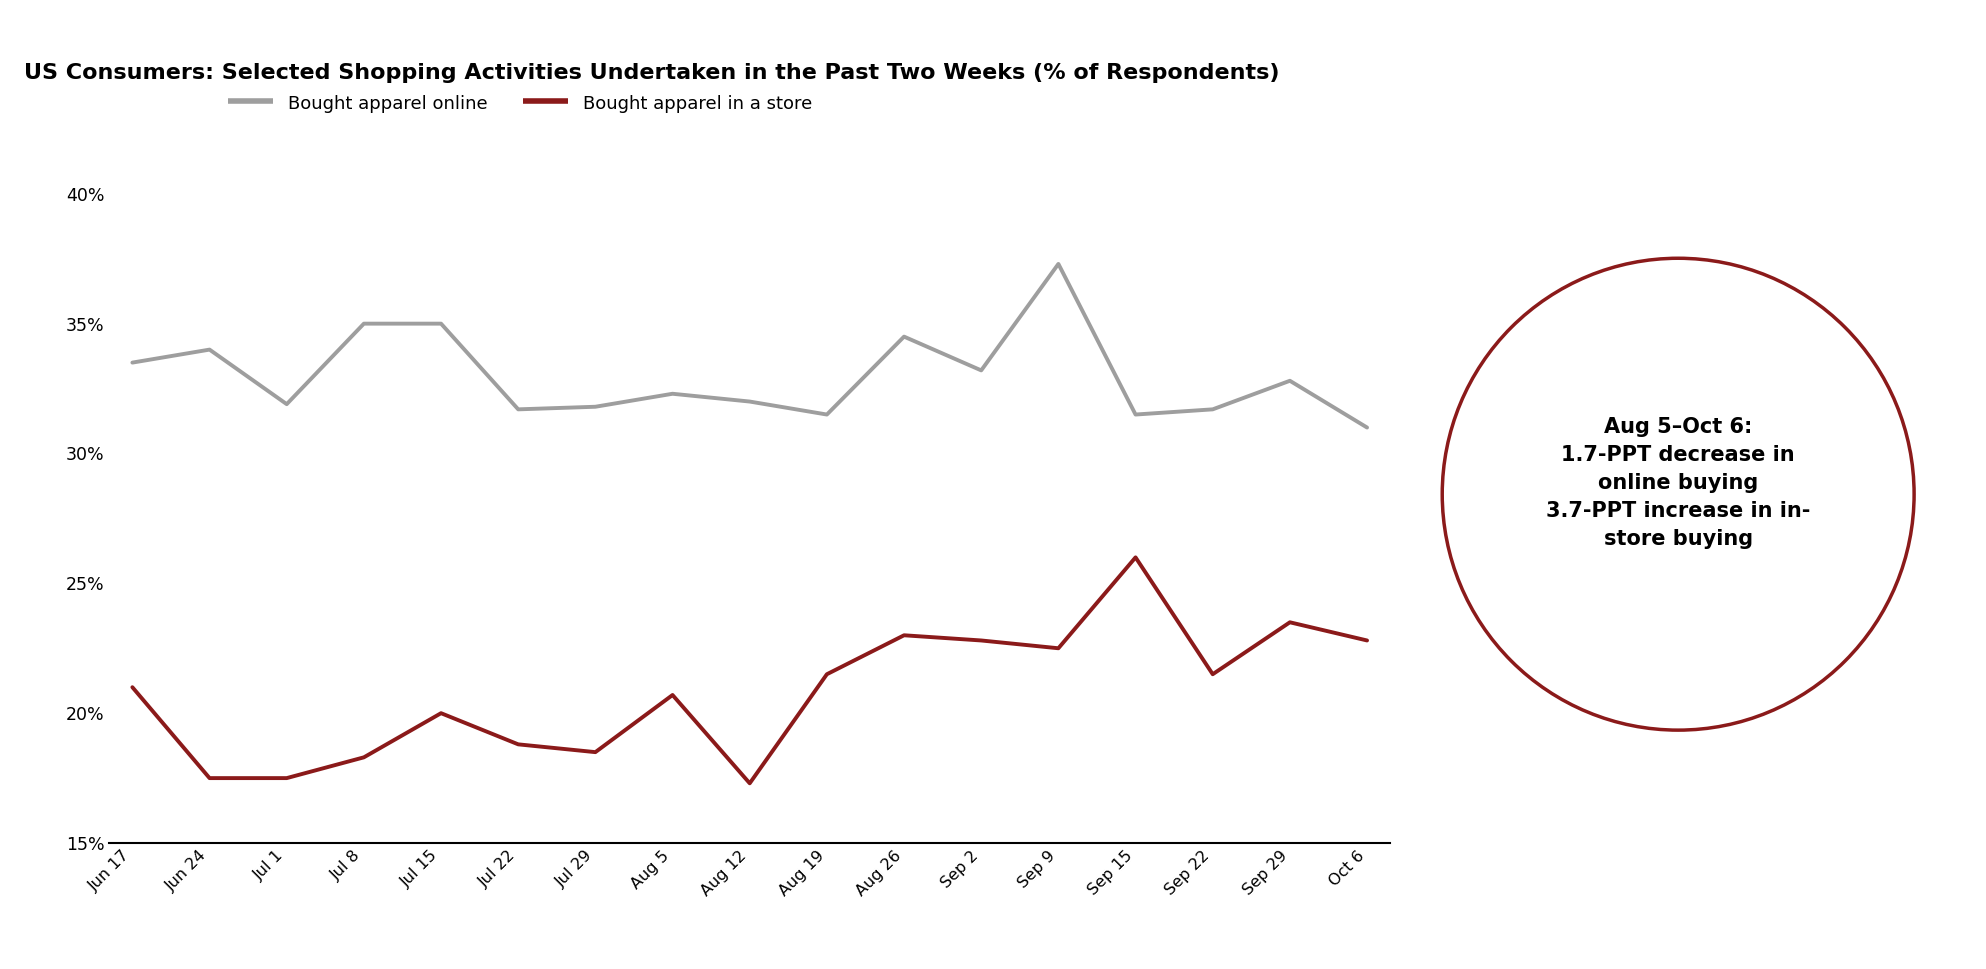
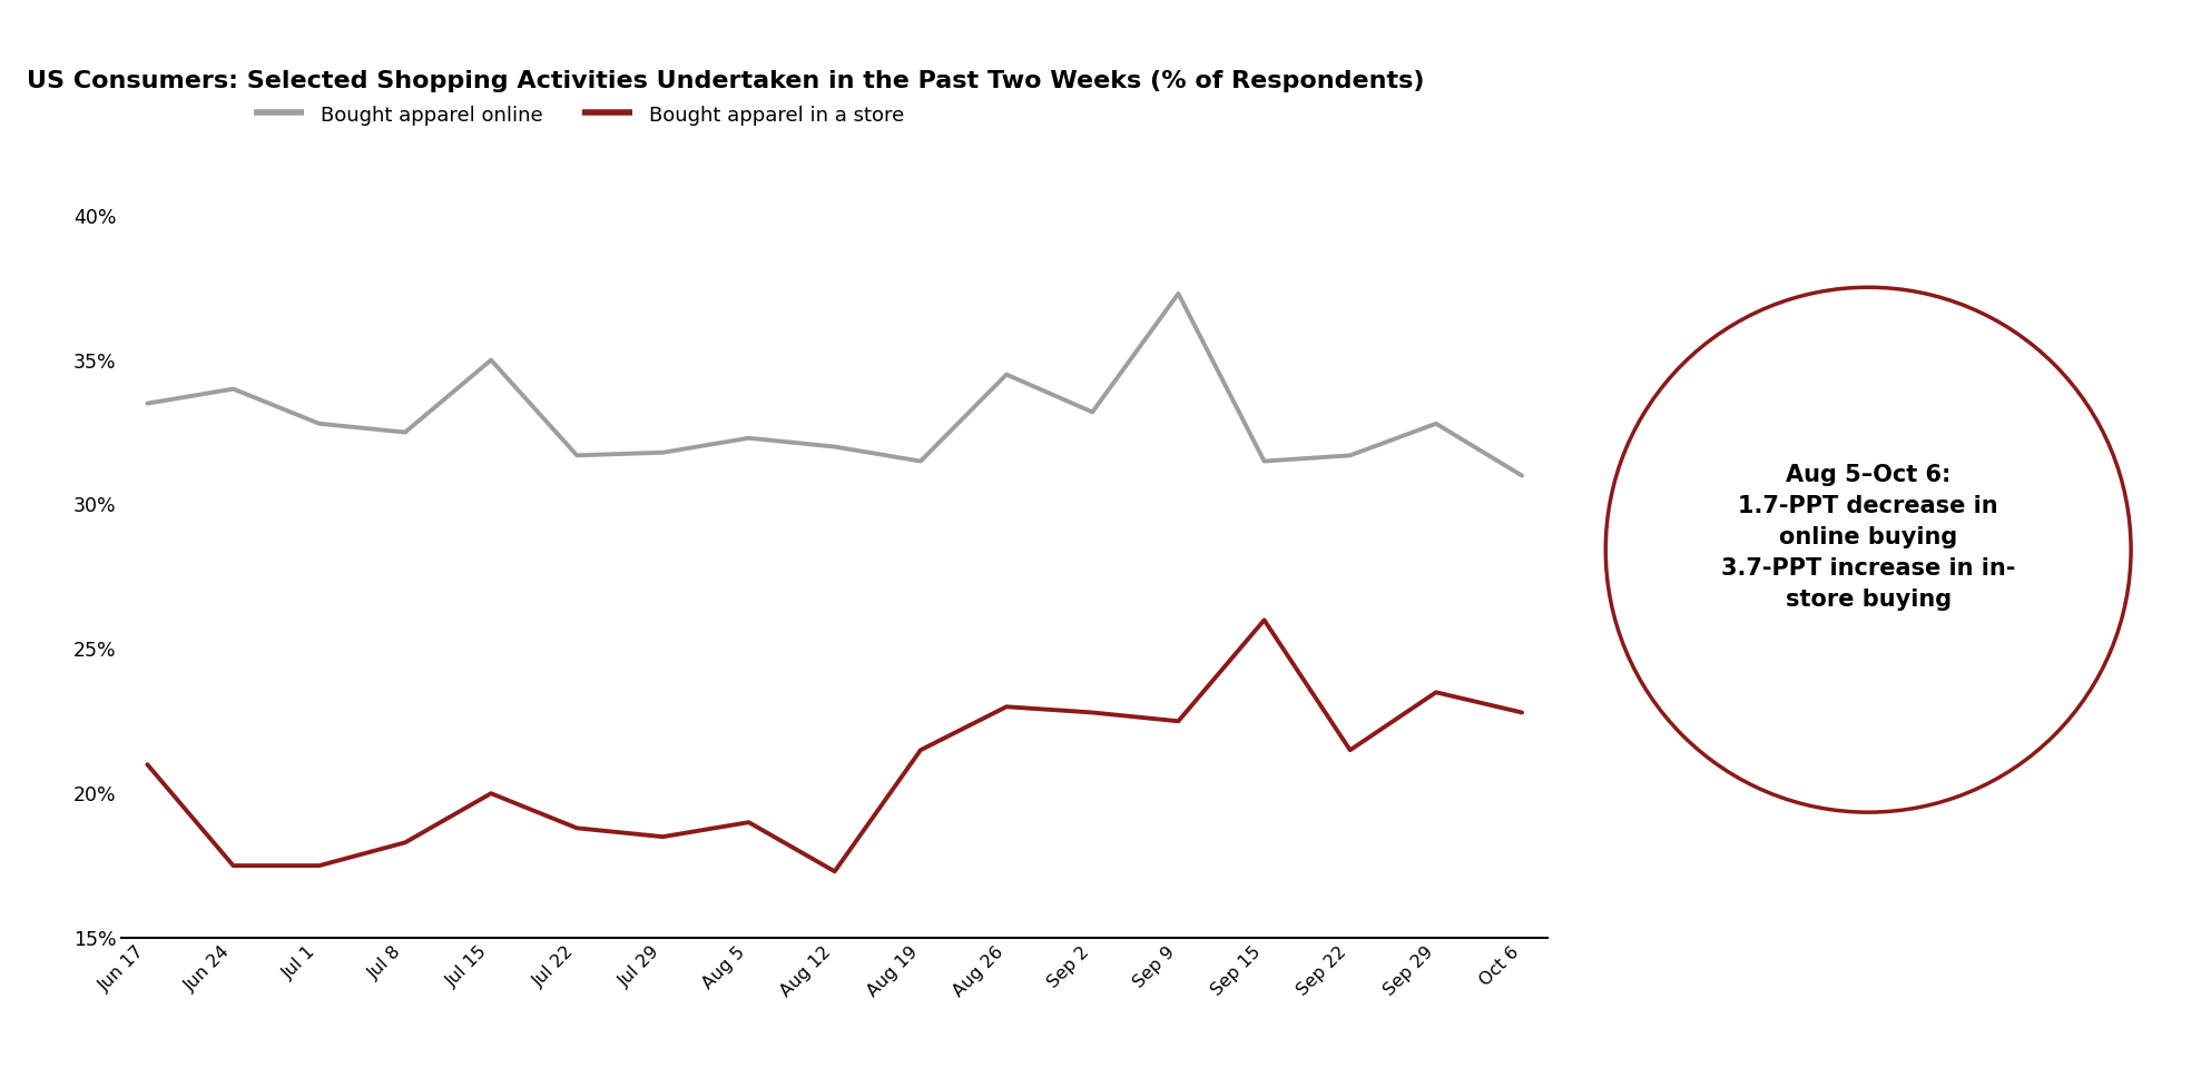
Bought apparel online/Jul 1: 31.9% -> 32.8%
Bought apparel online/Jul 8: 35.0% -> 32.5%
Bought apparel in a store/Aug 5: 20.7% -> 19.0%
